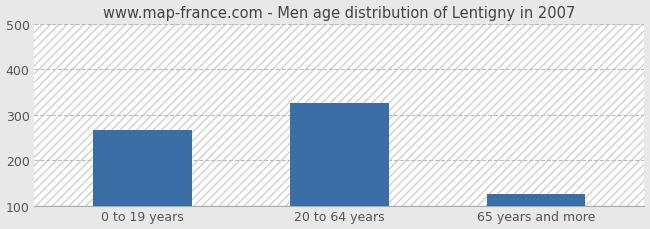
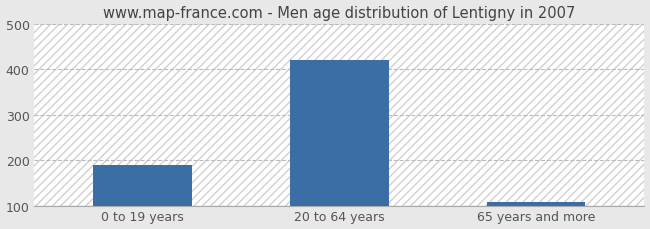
0 to 19 years: 265 -> 190
20 to 64 years: 325 -> 420
65 years and more: 125 -> 107
